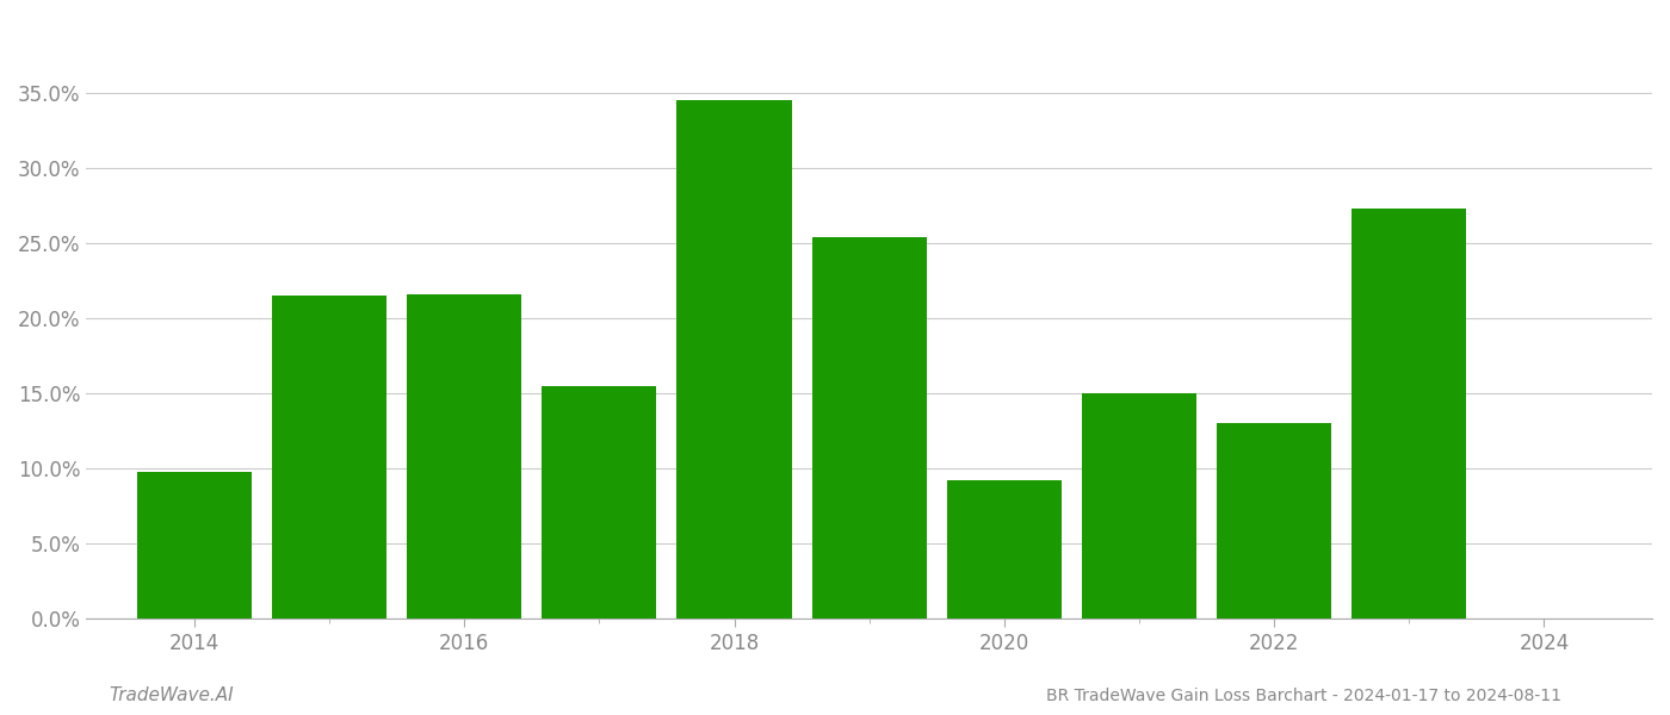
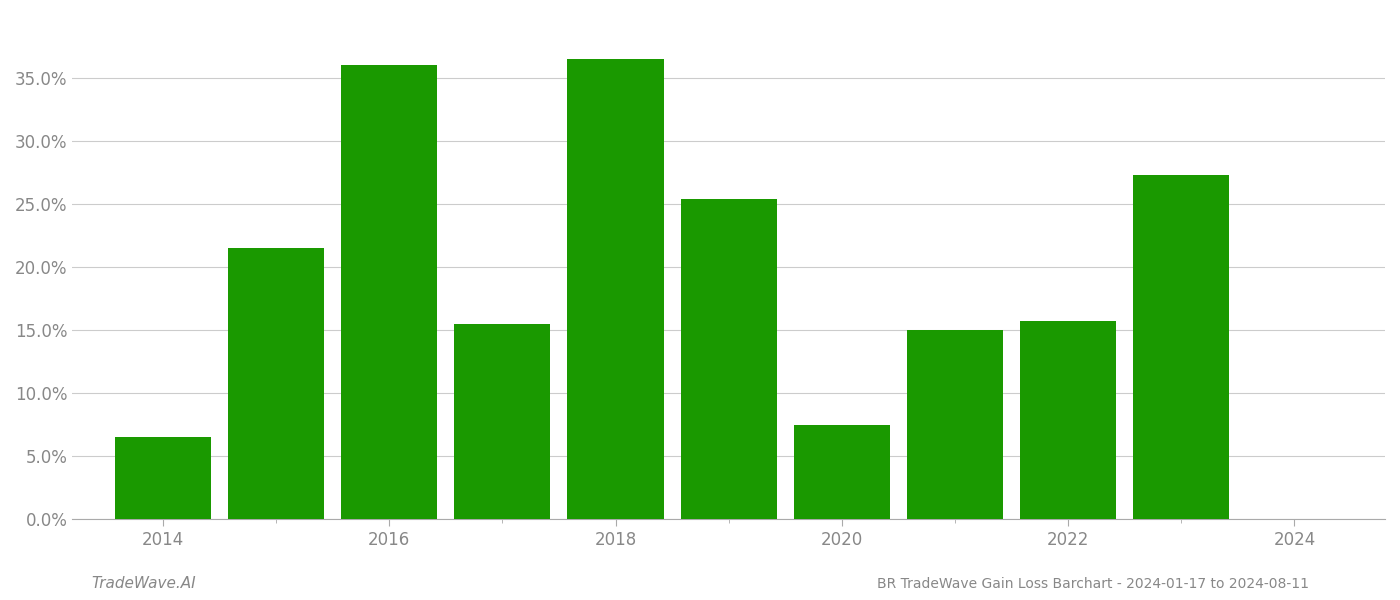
2014: 9.8% -> 6.5%
2016: 21.6% -> 36.0%
2018: 34.5% -> 36.5%
2020: 9.2% -> 7.5%
2022: 13.0% -> 15.7%
